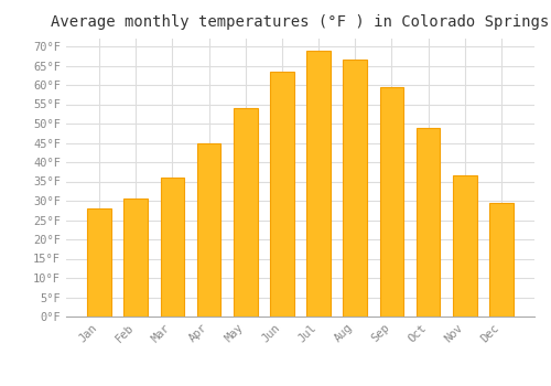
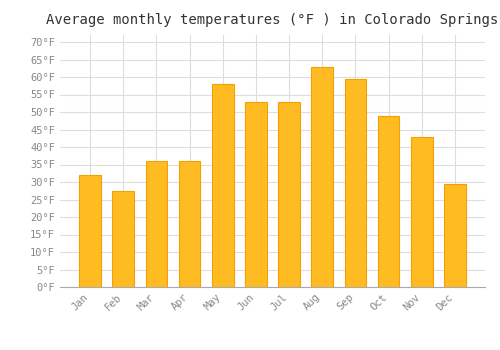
Jan: 28.0°F -> 32.0°F
Feb: 30.5°F -> 27.5°F
Apr: 45.0°F -> 36.0°F
May: 54.0°F -> 58.0°F
Jun: 63.5°F -> 53.0°F
Jul: 69.0°F -> 53.0°F
Aug: 66.5°F -> 63.0°F
Nov: 36.5°F -> 43.0°F
